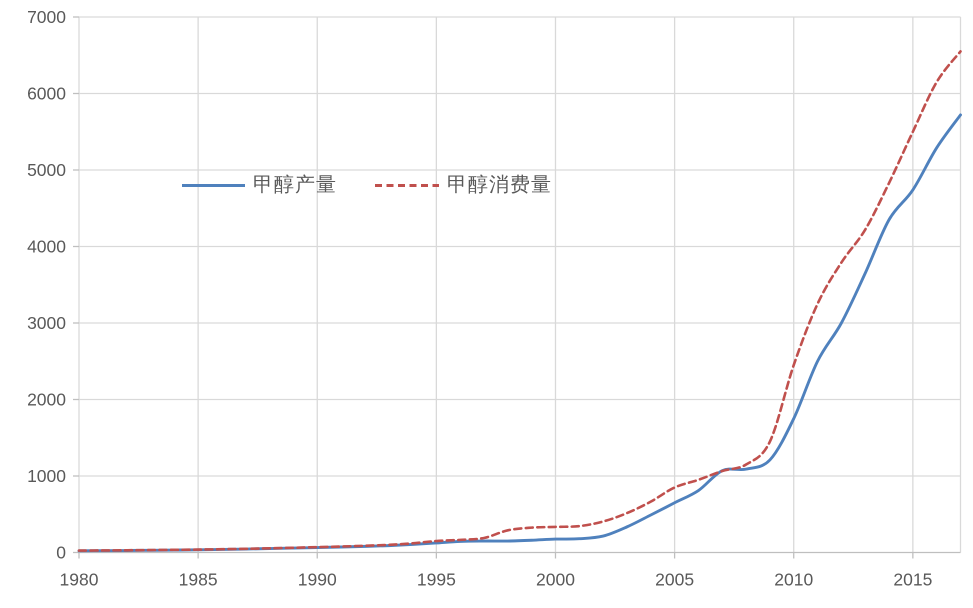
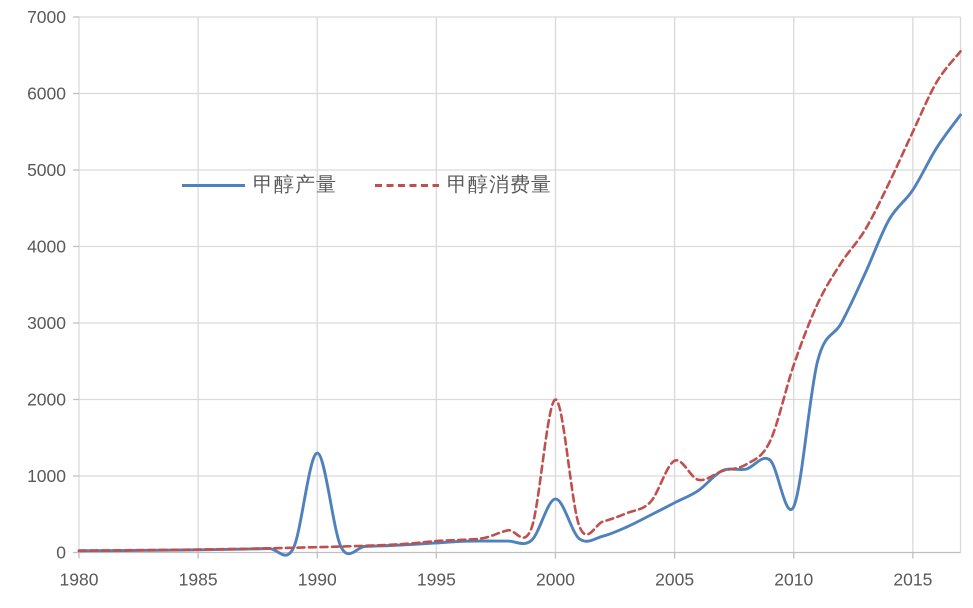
甲醇产量/1990: 100 -> 1300
甲醇产量/2000: 200 -> 700
甲醇消费量/2000: 300 -> 2000
甲醇消费量/2005: 800 -> 1200
甲醇产量/2010: 1800 -> 600
